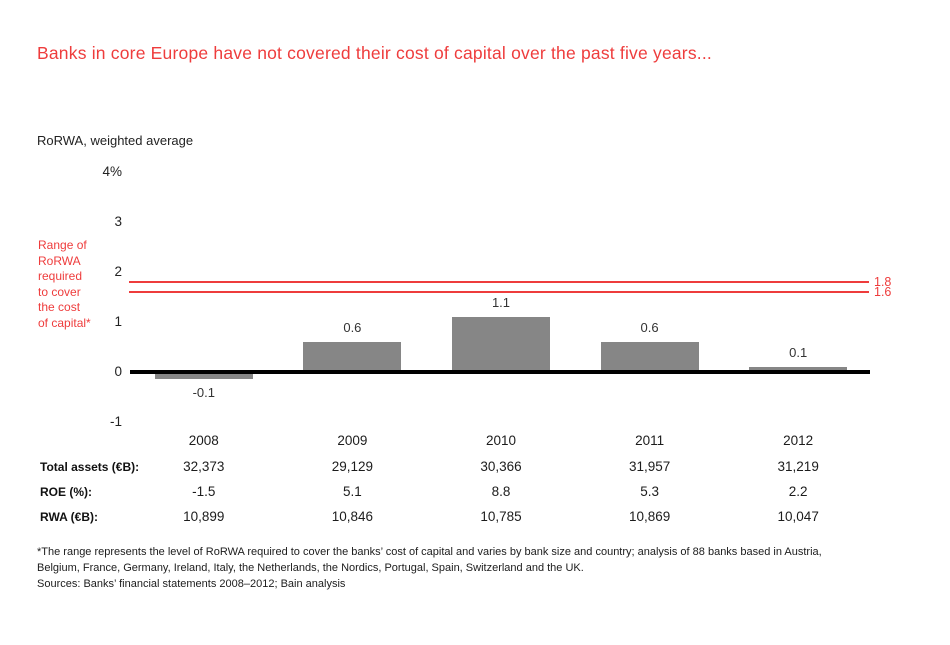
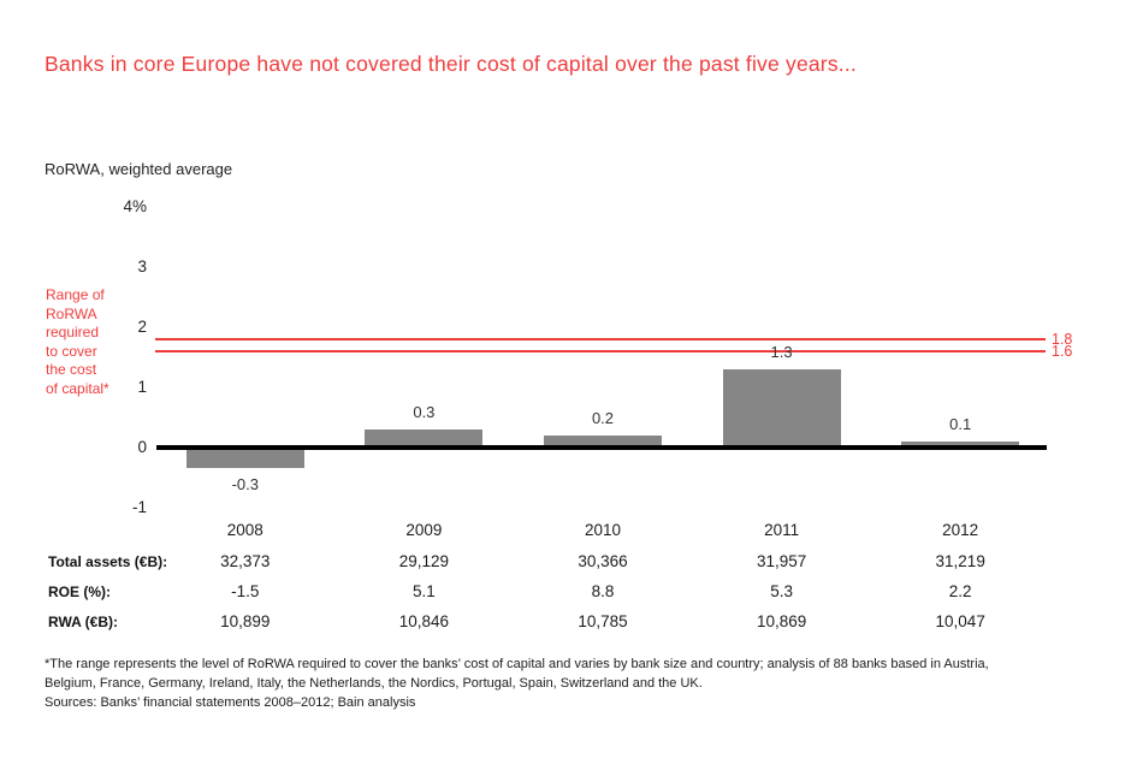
2008: -0.1 -> -0.3
2009: 0.6 -> 0.3
2010: 1.1 -> 0.2
2011: 0.6 -> 1.3
